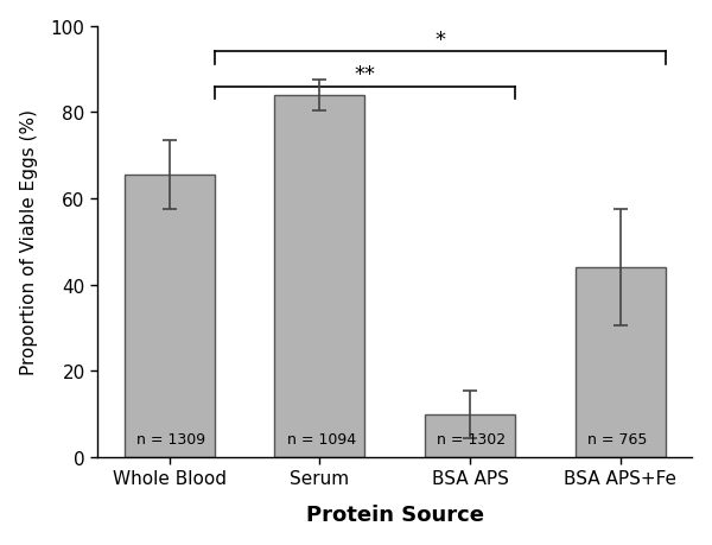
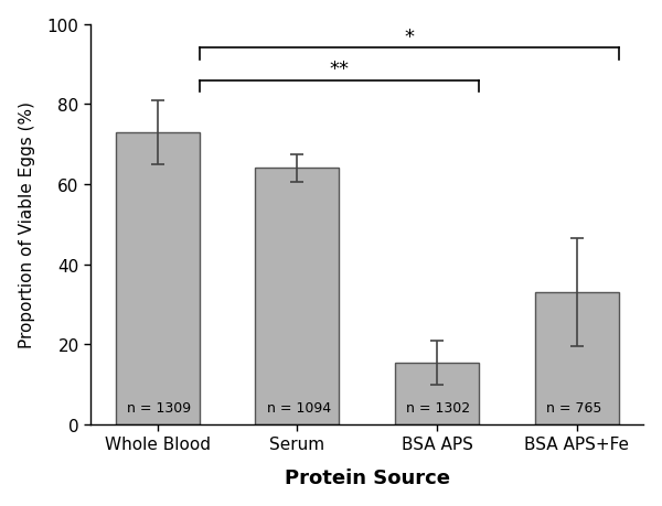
Whole Blood: 65.5 -> 73.0
Serum: 84.0 -> 64.0
BSA APS: 10.0 -> 15.5
BSA APS+Fe: 44.0 -> 33.0
